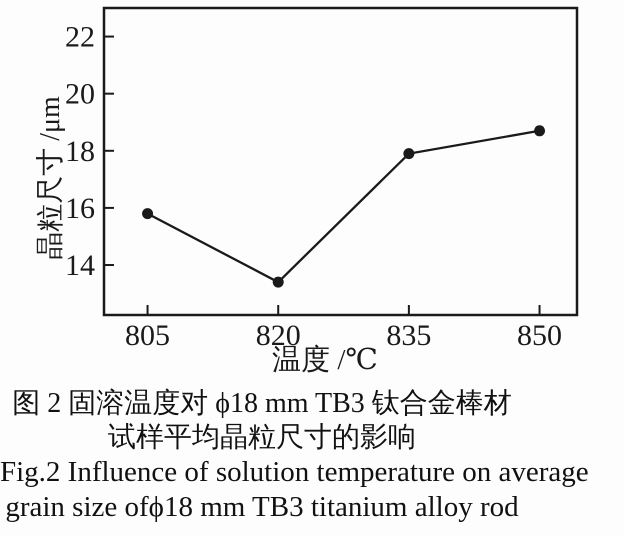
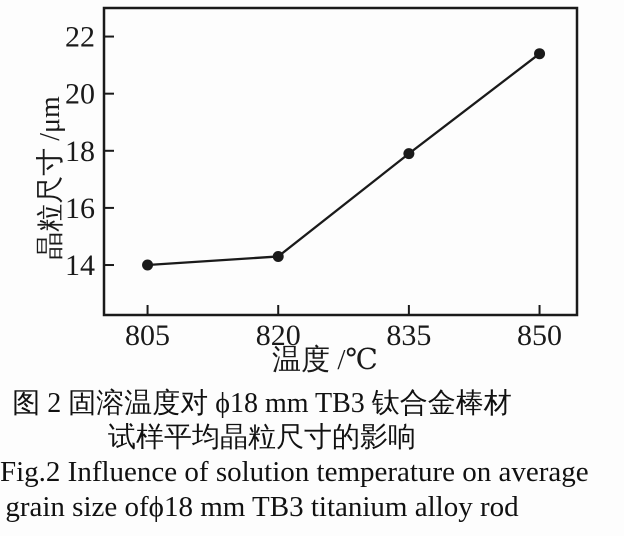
805: 15.8 -> 14.0
820: 13.4 -> 14.3
850: 18.7 -> 21.4
